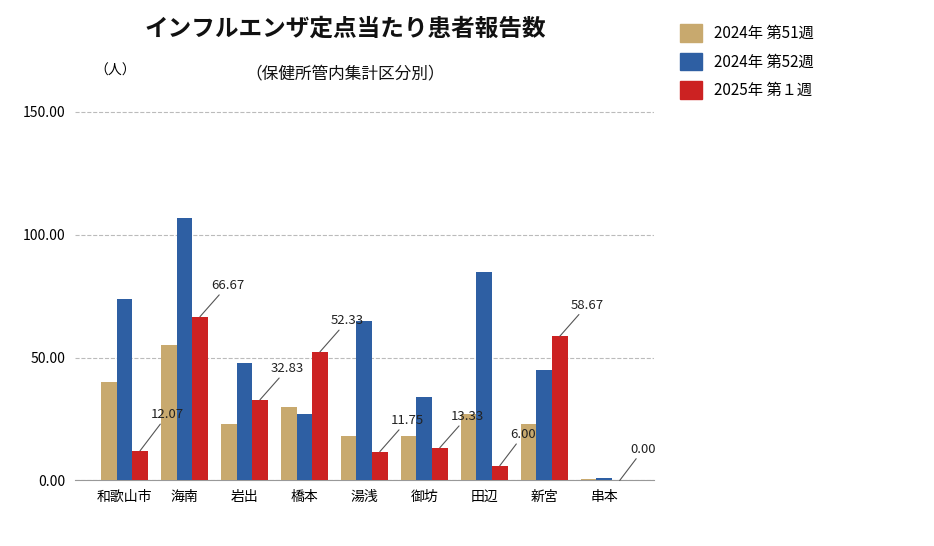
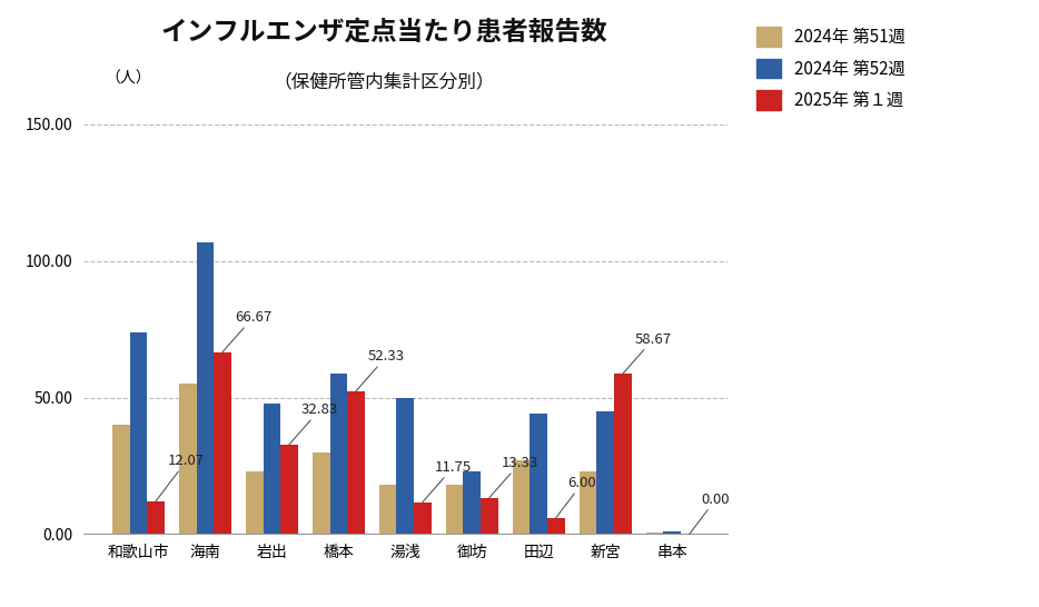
2024年 第52週/橋本: 27 -> 59
2024年 第52週/湯浅: 65 -> 50
2024年 第52週/御坊: 34 -> 23
2024年 第52週/田辺: 85 -> 44
